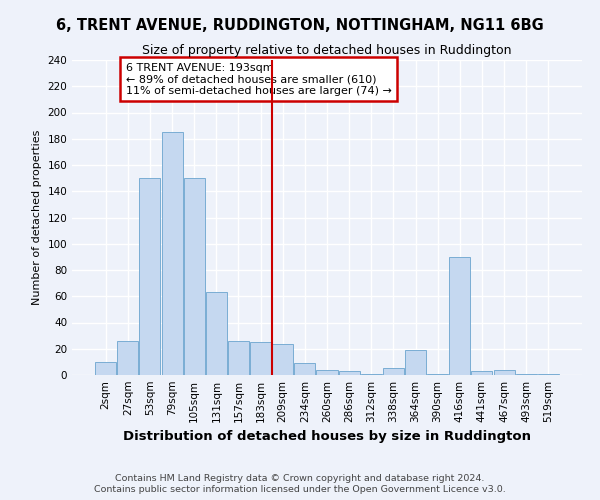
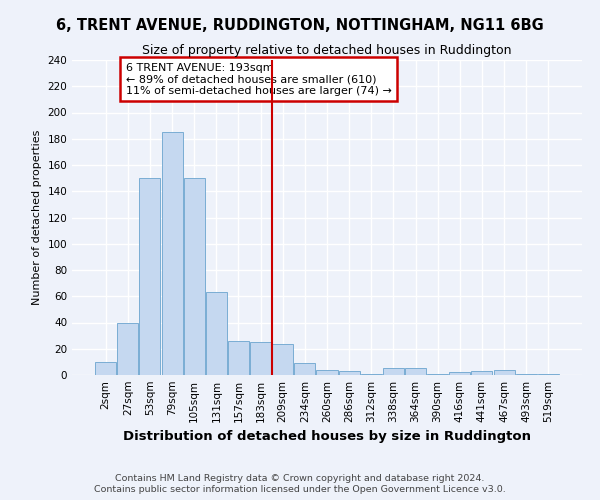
27sqm: 26 -> 40
364sqm: 19 -> 5
416sqm: 90 -> 2
